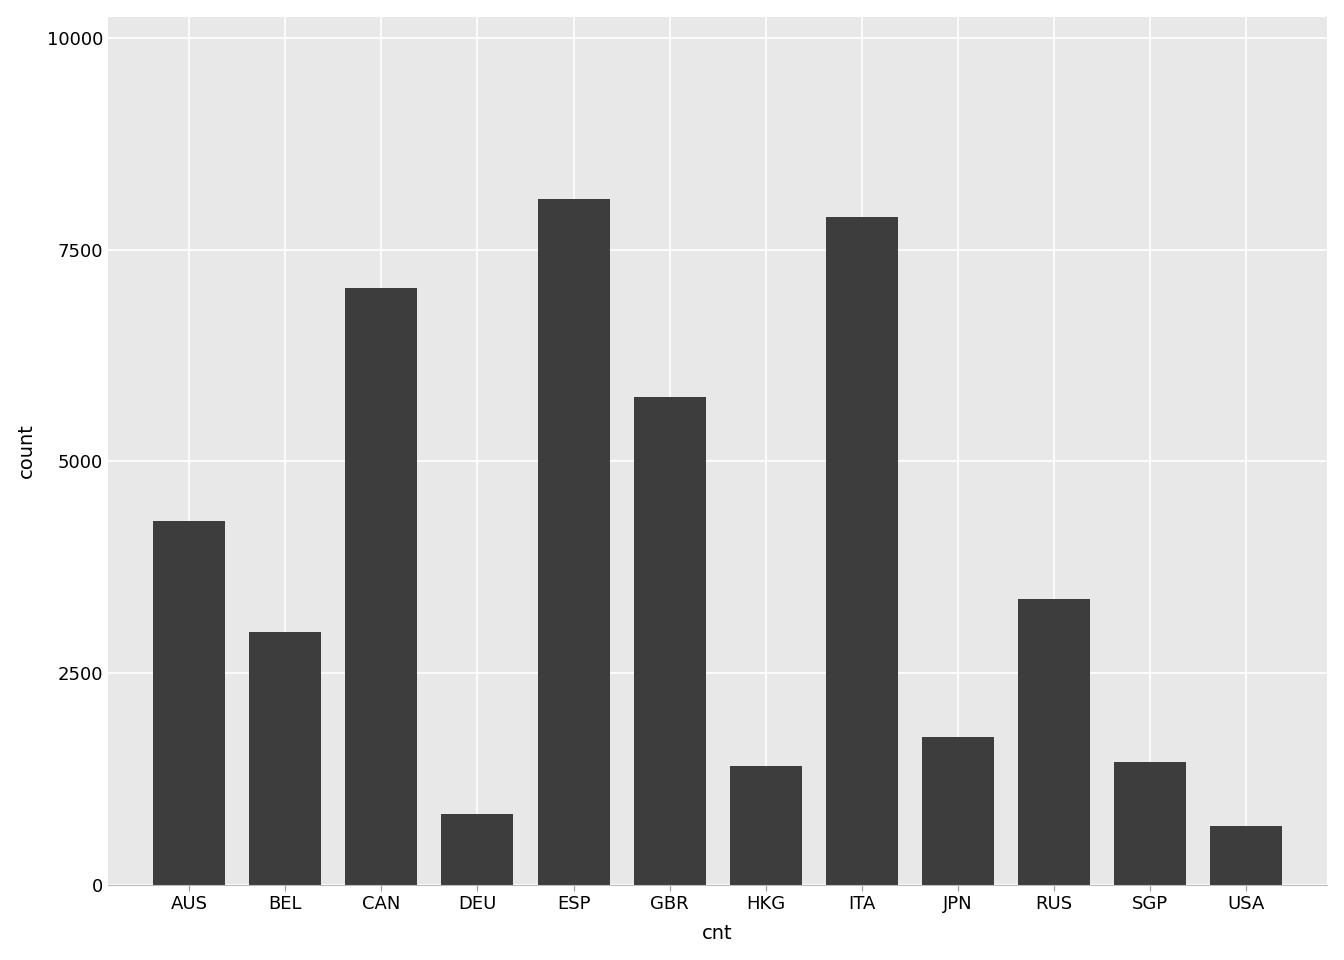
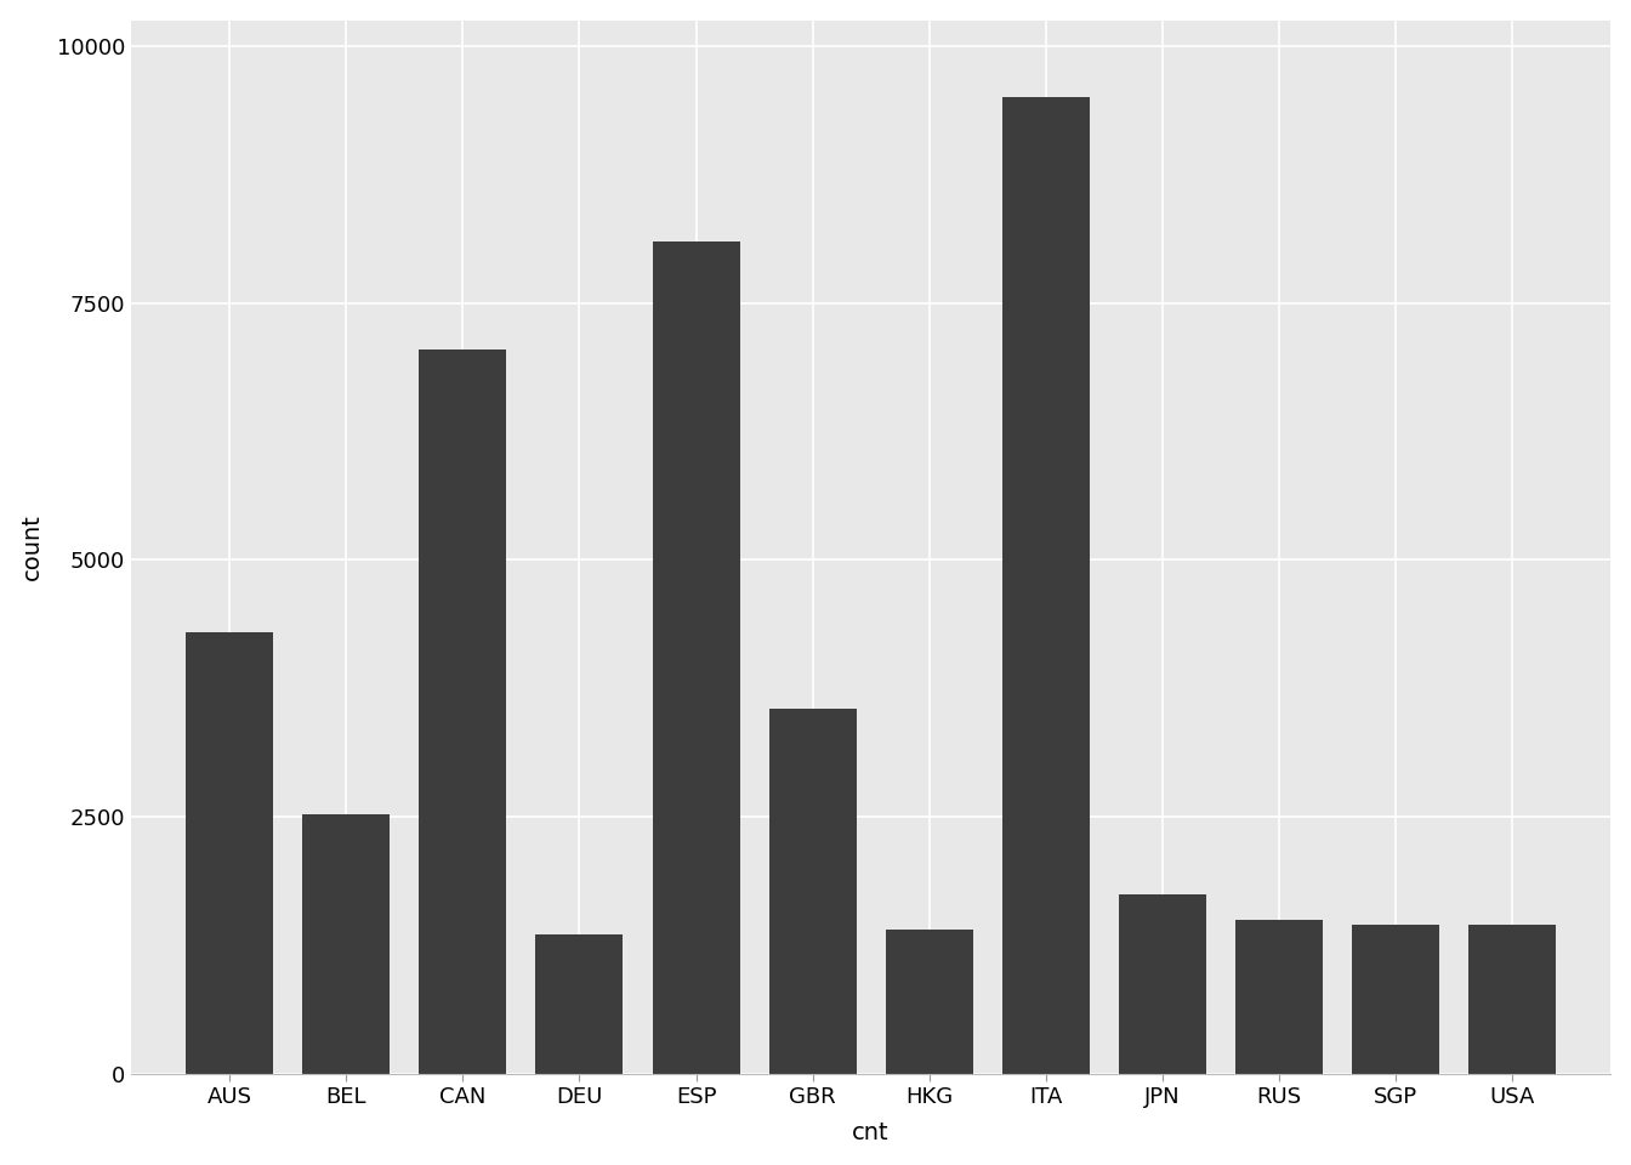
BEL: 2980 -> 2520
DEU: 840 -> 1350
GBR: 5760 -> 3550
ITA: 7880 -> 9500
RUS: 3380 -> 1500
USA: 700 -> 1450
